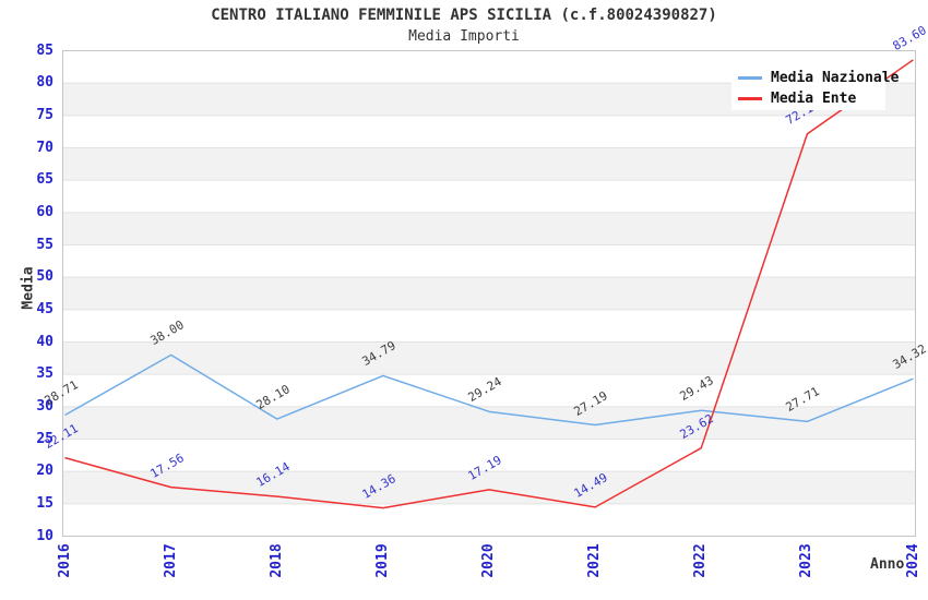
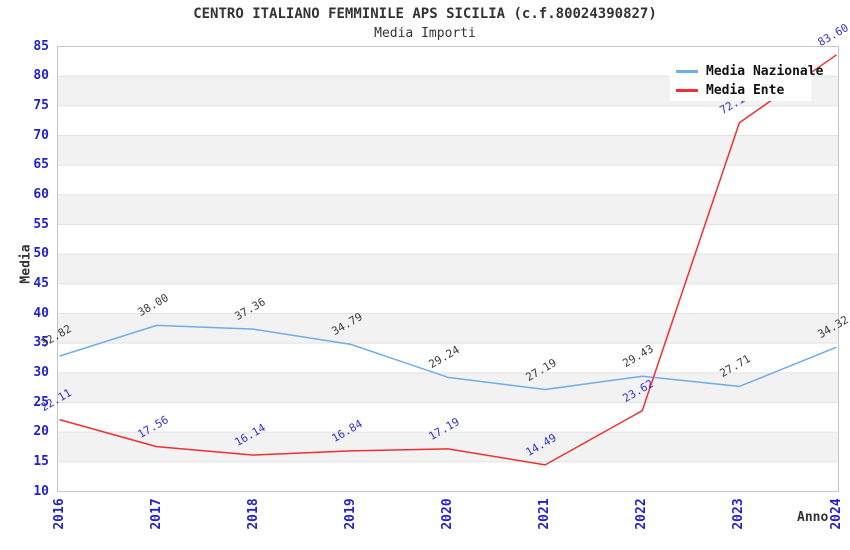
Media Nazionale/2016: 28.71 -> 32.82
Media Nazionale/2018: 28.10 -> 37.36
Media Ente/2019: 14.36 -> 16.84
